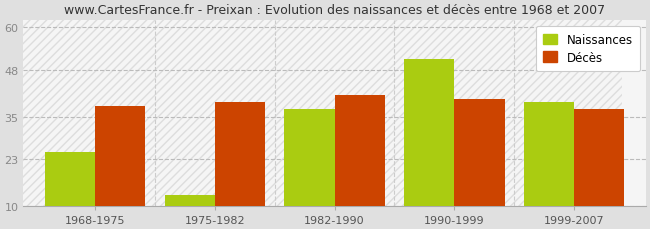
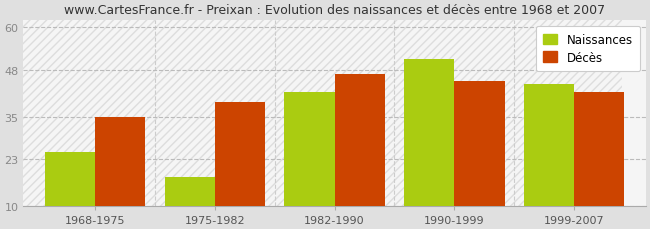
Décès/1968-1975: 38 -> 35
Naissances/1975-1982: 13 -> 18
Naissances/1982-1990: 37 -> 42
Décès/1982-1990: 41 -> 47
Décès/1990-1999: 40 -> 45
Naissances/1999-2007: 39 -> 44
Décès/1999-2007: 37 -> 42
